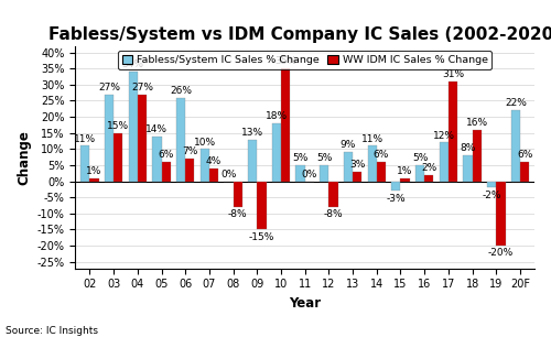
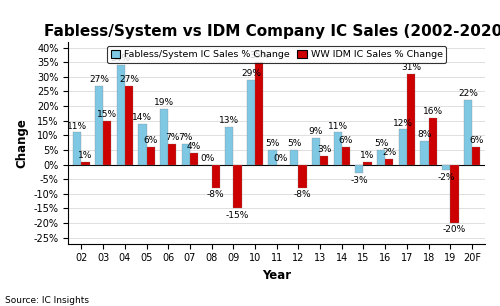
Fabless/System IC Sales % Change/06: 26% -> 19%
Fabless/System IC Sales % Change/07: 10% -> 7%
Fabless/System IC Sales % Change/10: 18% -> 29%
